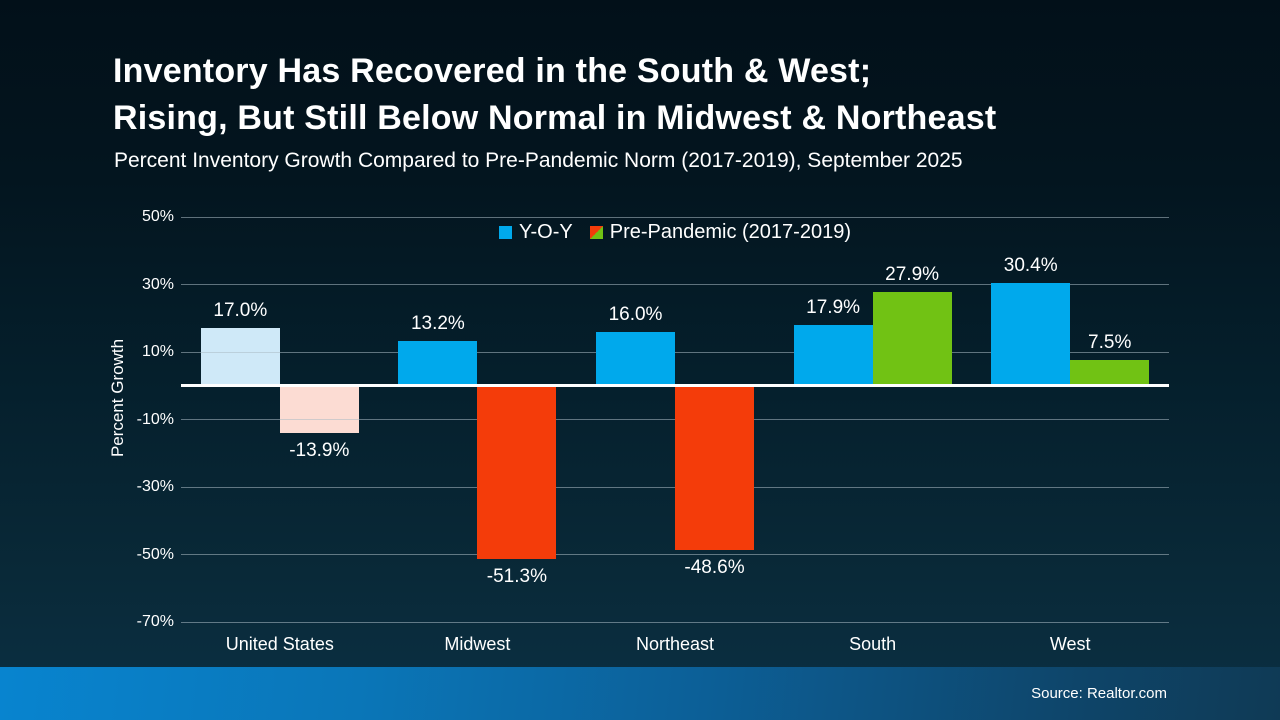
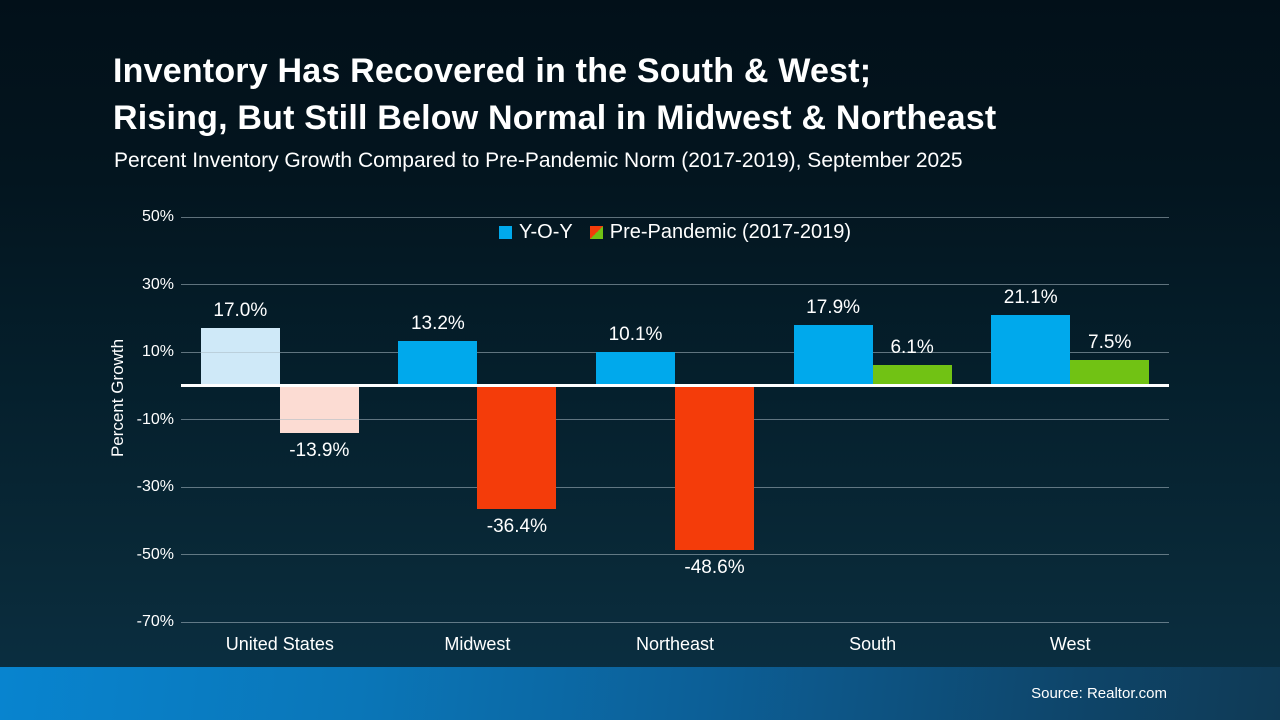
Pre-Pandemic (2017-2019)/Midwest: -51.3% -> -36.4%
Y-O-Y/Northeast: 16.0% -> 10.1%
Pre-Pandemic (2017-2019)/South: 27.9% -> 6.1%
Y-O-Y/West: 30.4% -> 21.1%
